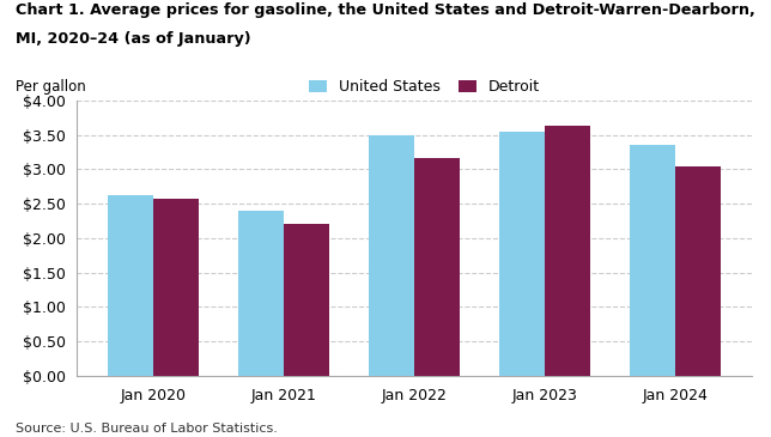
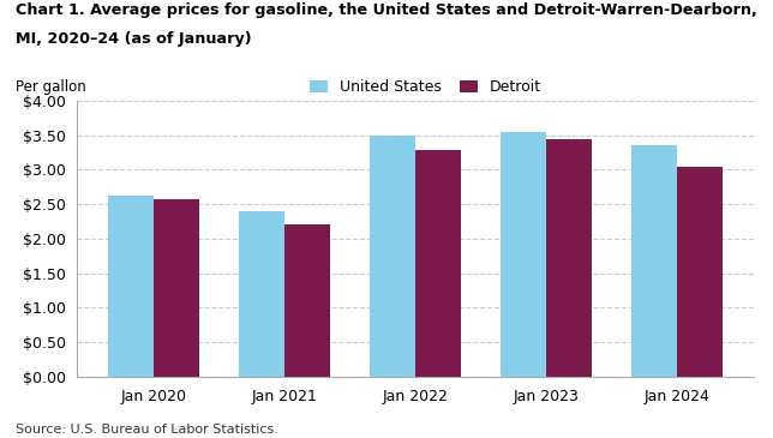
Detroit/Jan 2022: $3.16 -> $3.29
Detroit/Jan 2023: $3.64 -> $3.44
